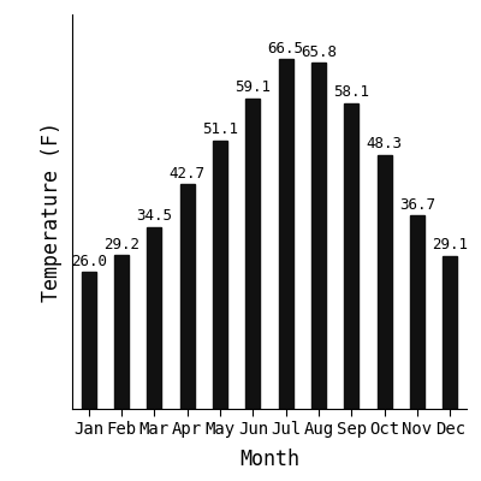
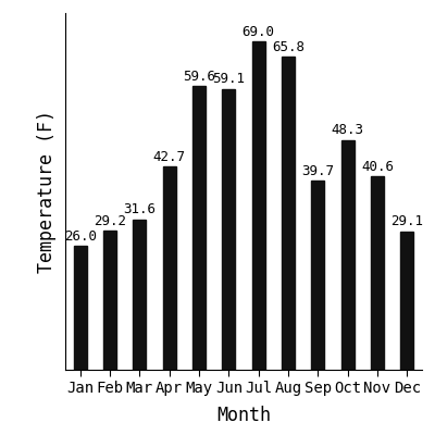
Mar: 34.5 -> 31.6
May: 51.1 -> 59.6
Jul: 66.5 -> 69.0
Sep: 58.1 -> 39.7
Nov: 36.7 -> 40.6
